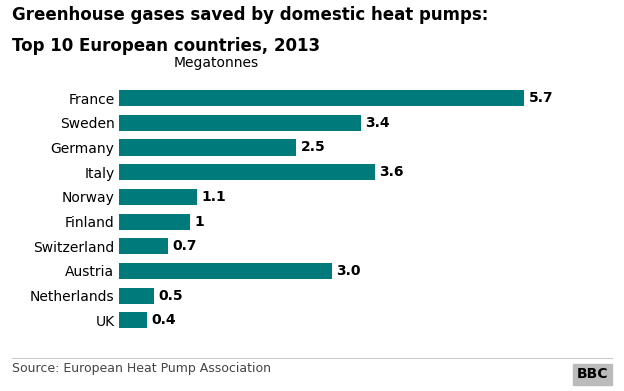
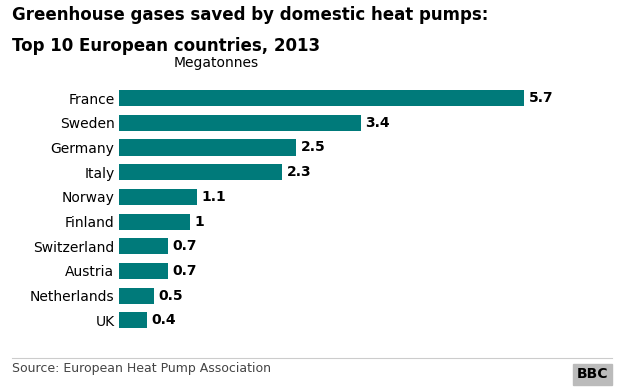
Italy: 3.6 -> 2.3
Austria: 3.0 -> 0.7
